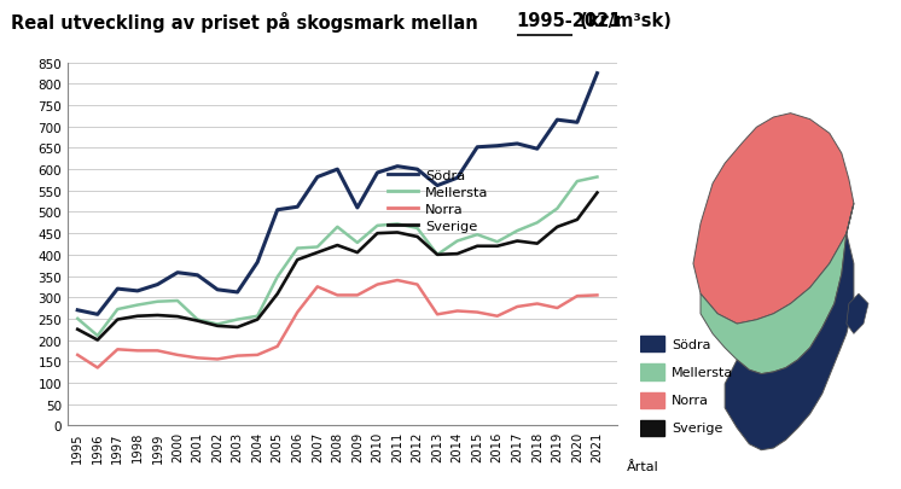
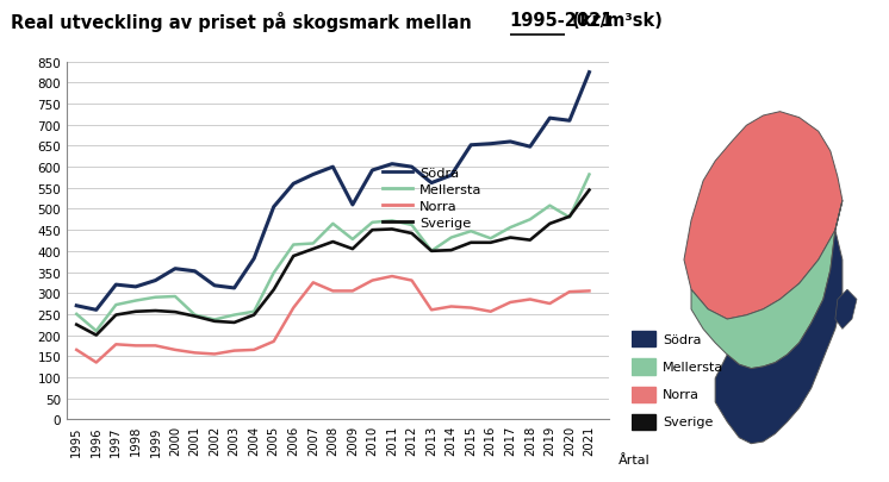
Södra/2006: 512 -> 560
Mellersta/2020: 572 -> 480
